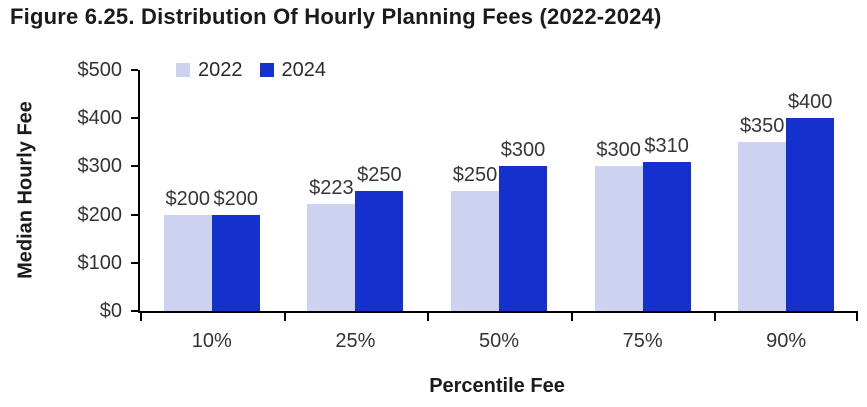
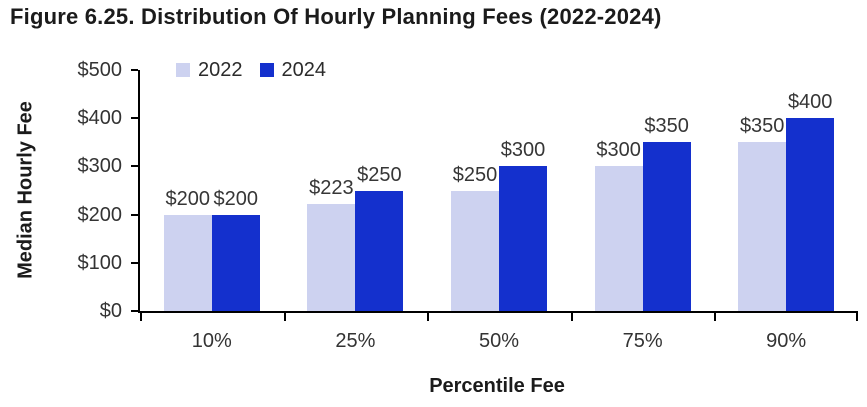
2024/75%: $310 -> $350
